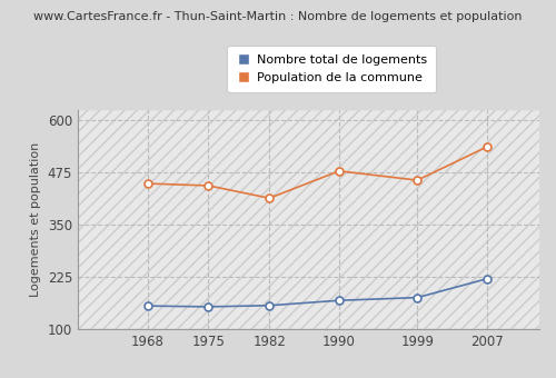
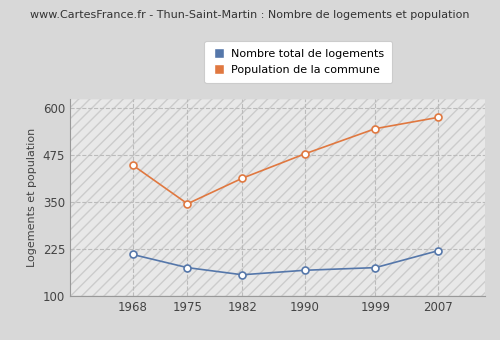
Nombre total de logements/1968: 155 -> 210
Nombre total de logements/1975: 153 -> 175
Population de la commune/1975: 443 -> 345
Population de la commune/1999: 456 -> 545
Population de la commune/2007: 536 -> 575
